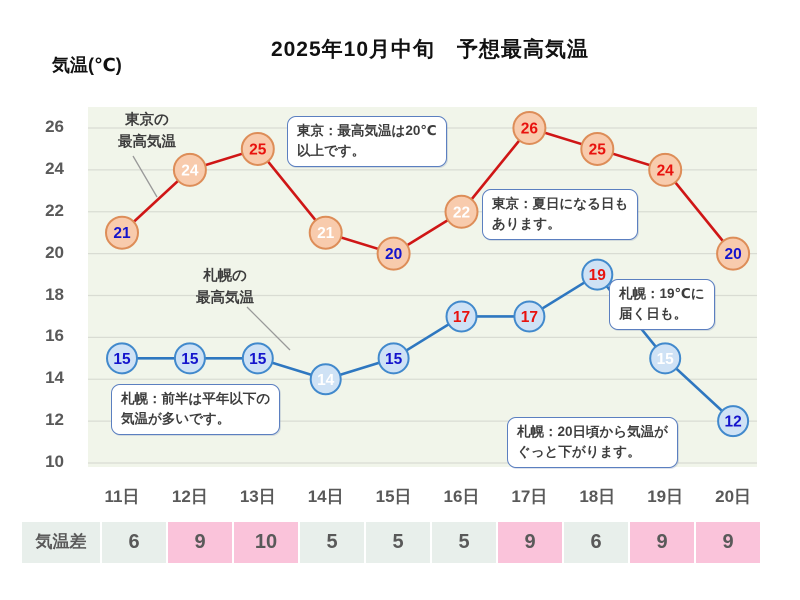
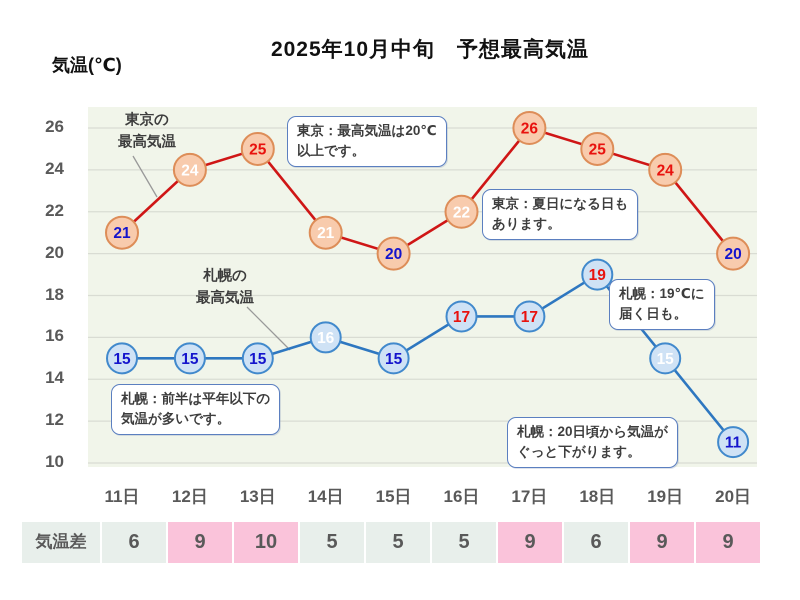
札幌の最高気温/14日: 14 -> 16
札幌の最高気温/20日: 12 -> 11
